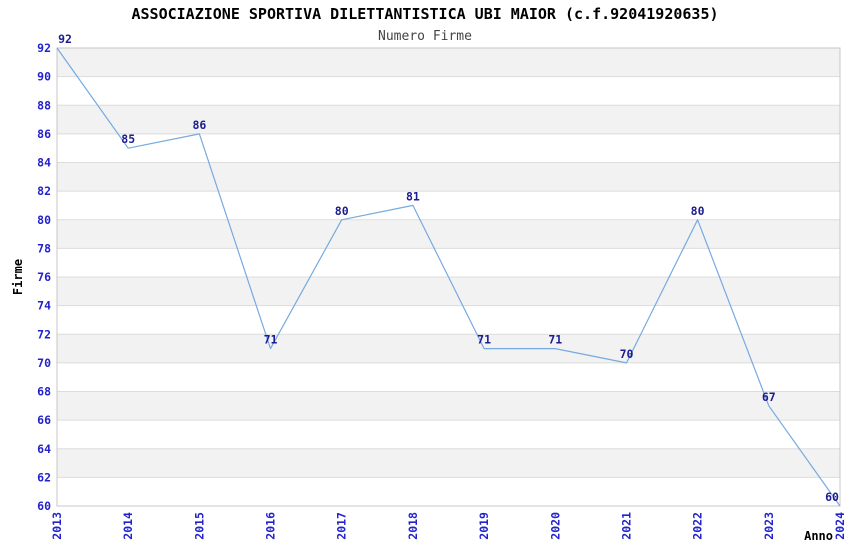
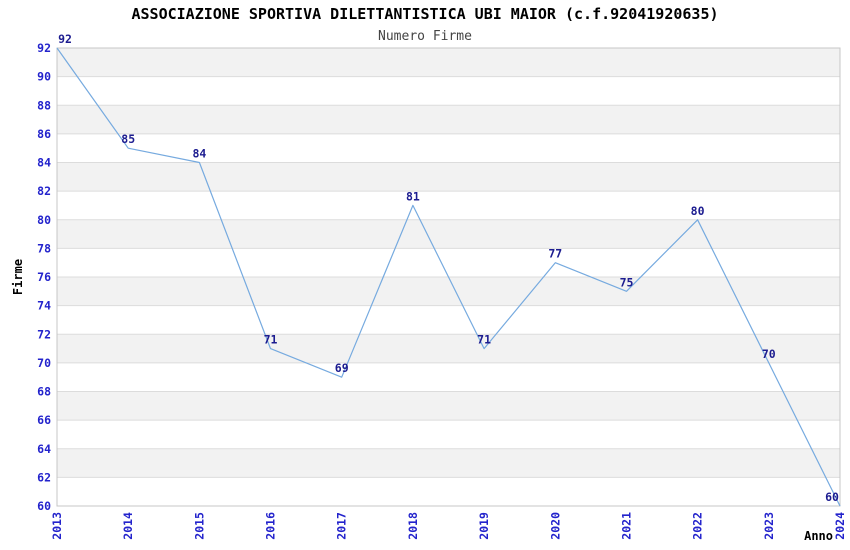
2015: 86 -> 84
2017: 80 -> 69
2020: 71 -> 77
2021: 70 -> 75
2023: 67 -> 70
